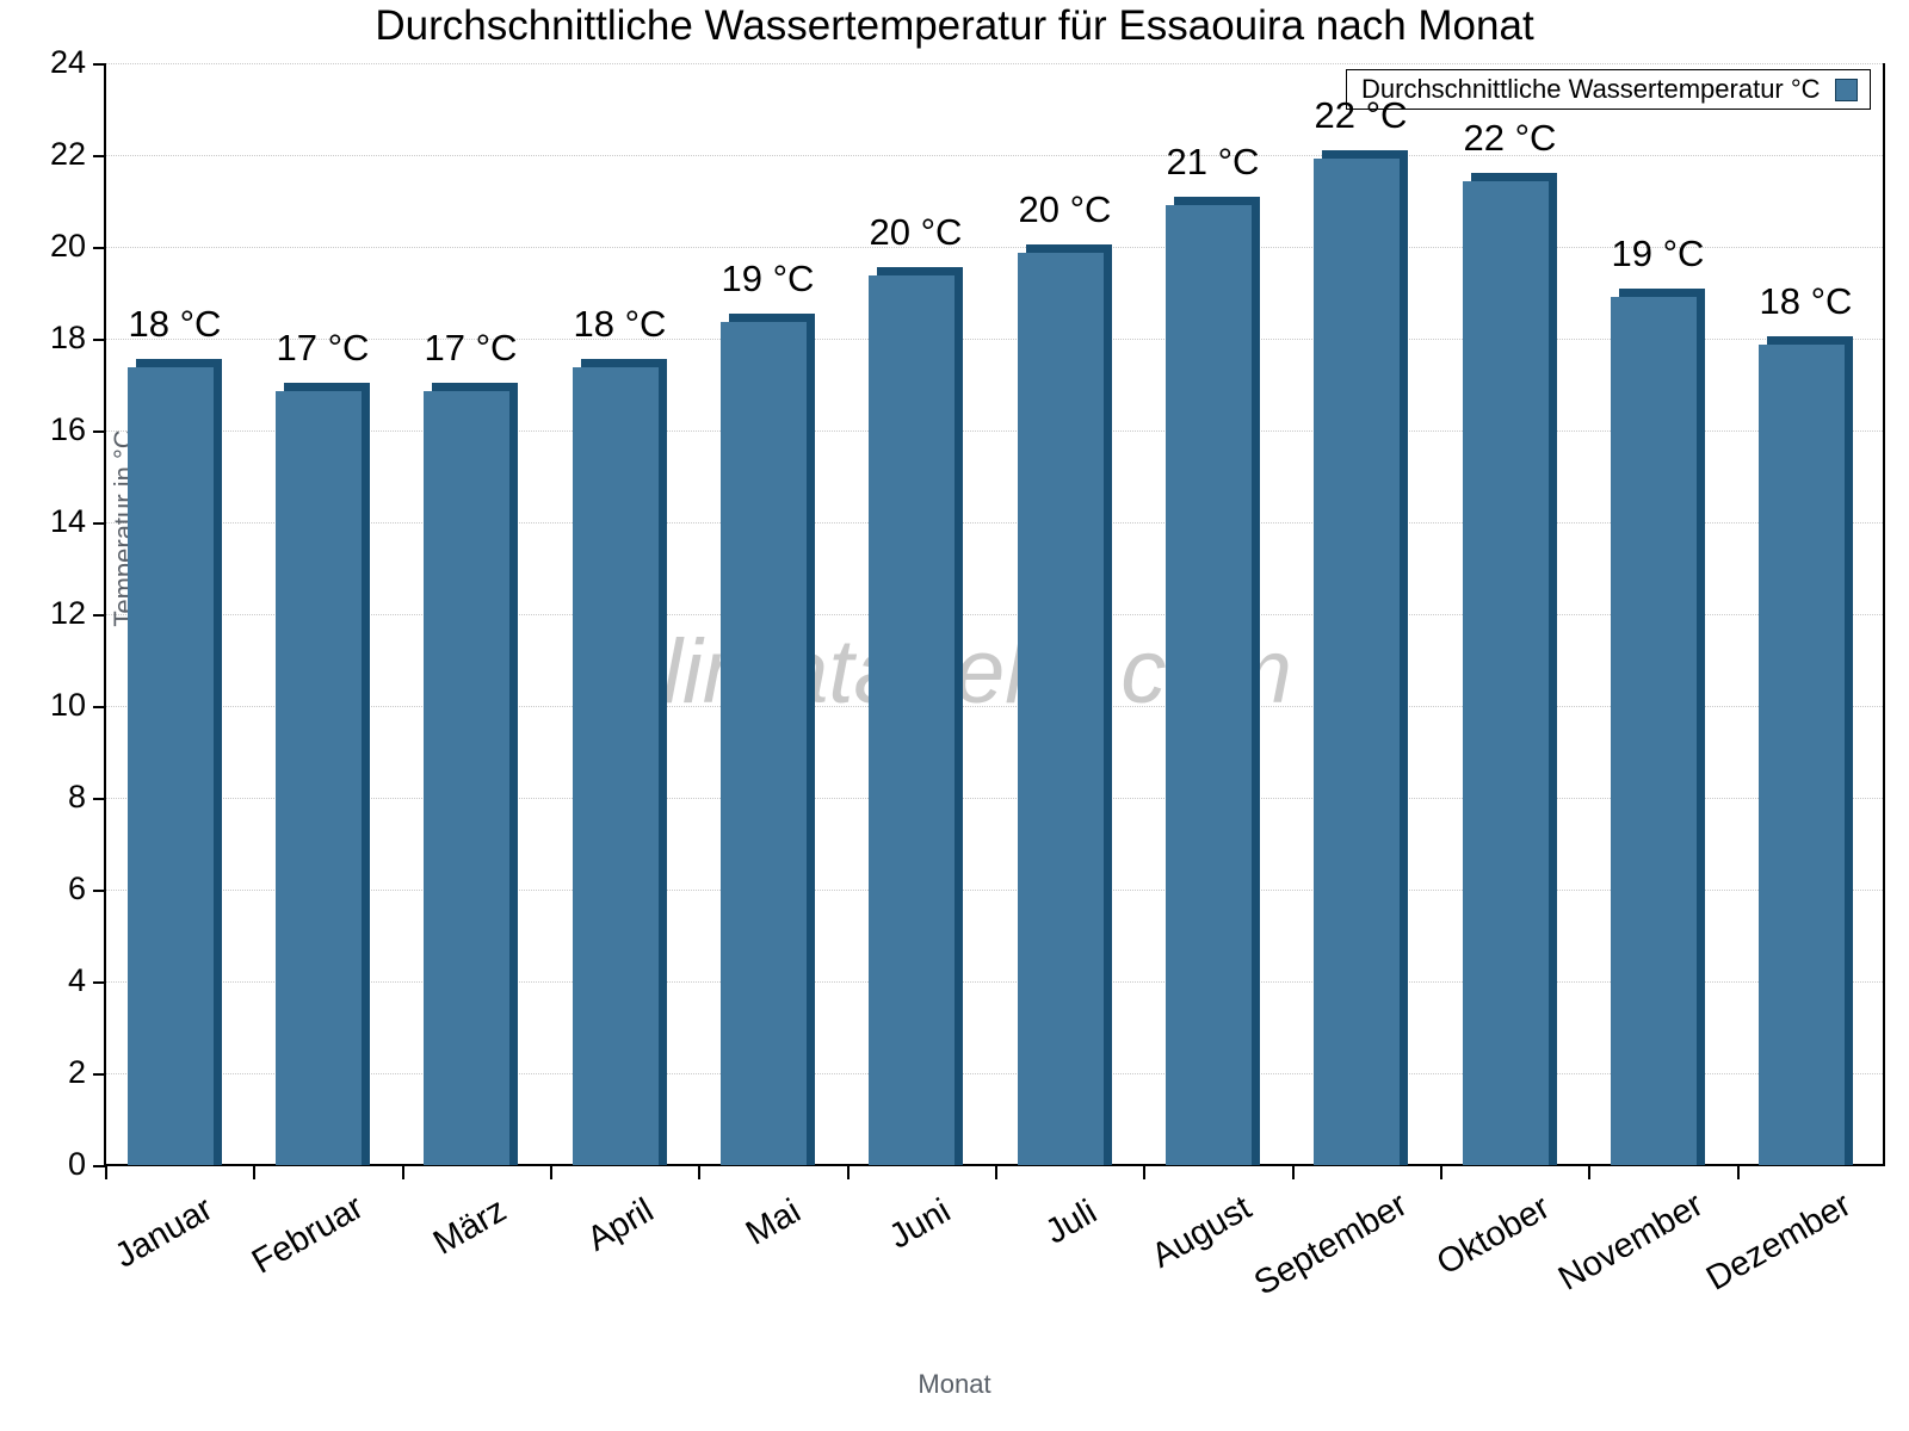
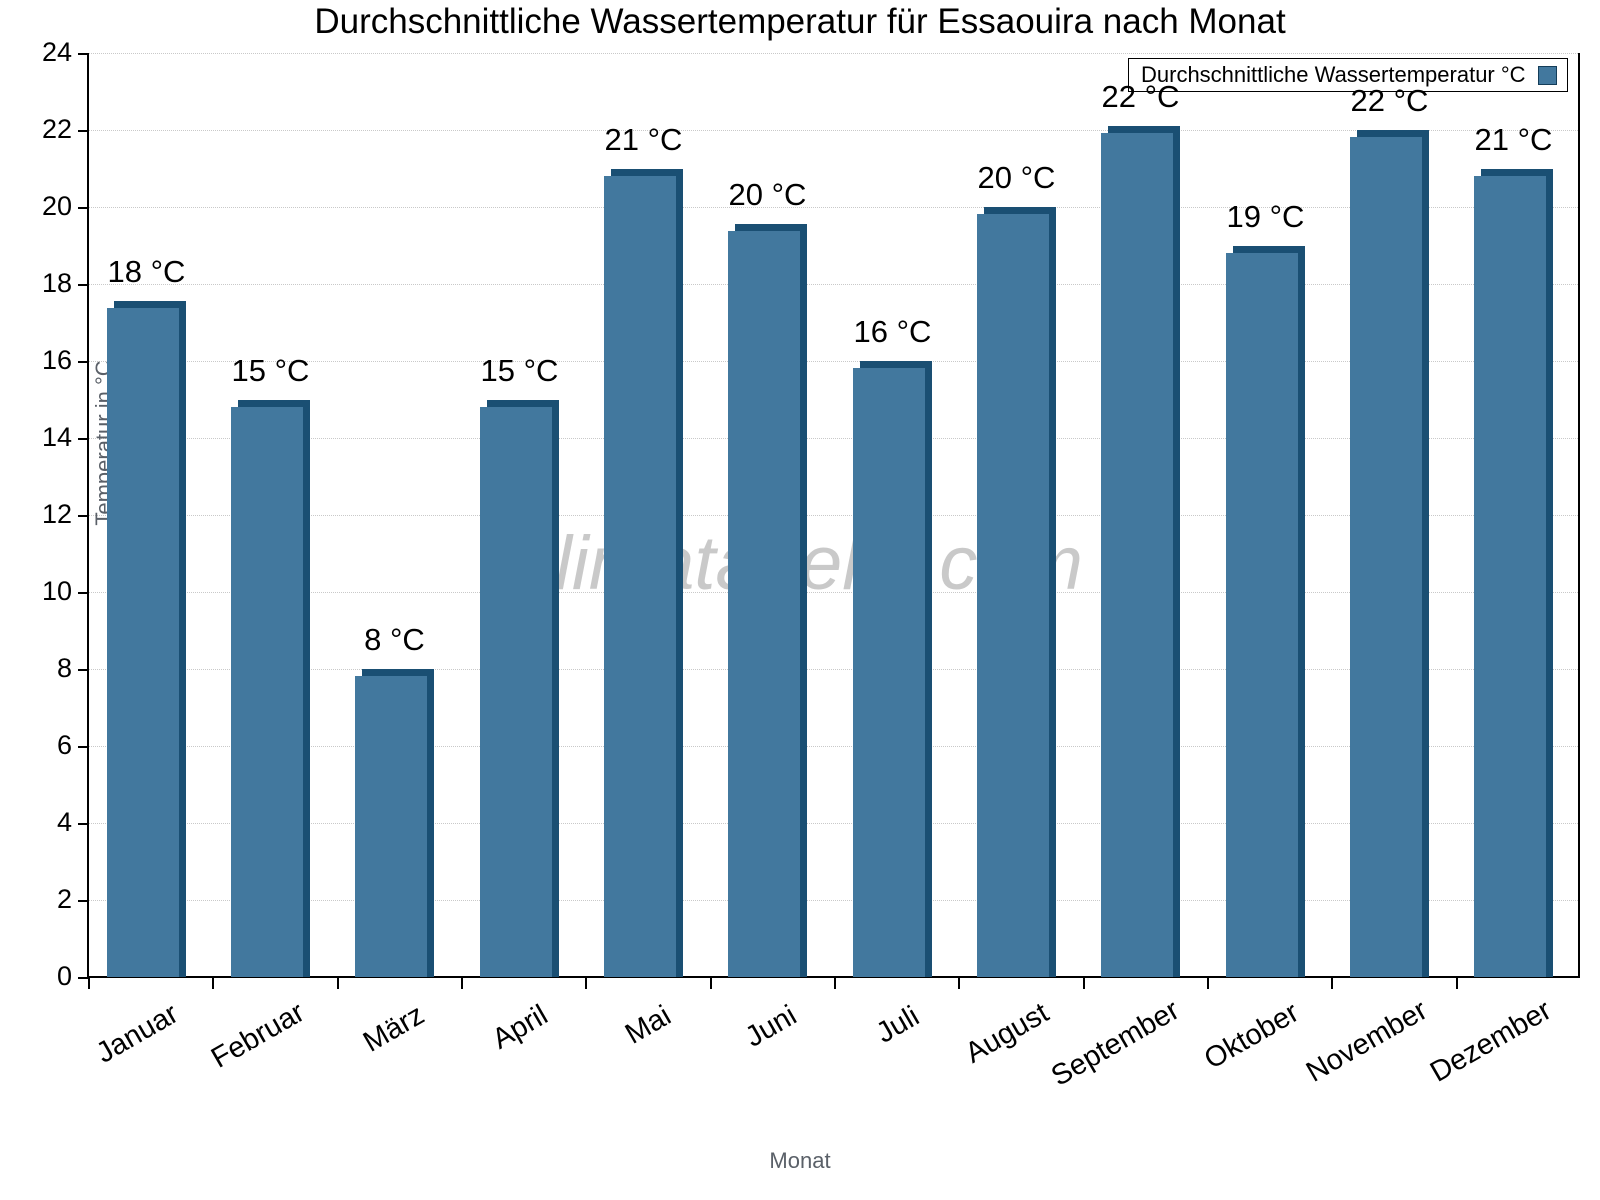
Februar: 17 -> 15
März: 17 -> 8
April: 18 -> 15
Mai: 19 -> 21
Juli: 20 -> 16
August: 21 -> 20
Oktober: 22 -> 19
November: 19 -> 22
Dezember: 18 -> 21
